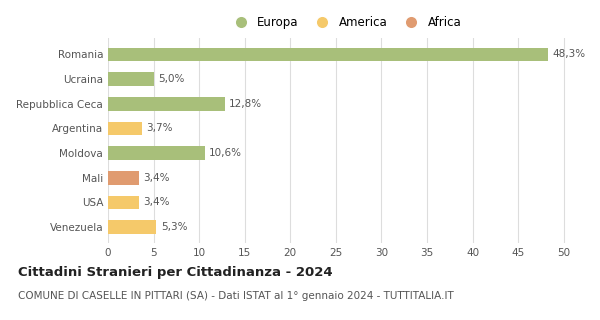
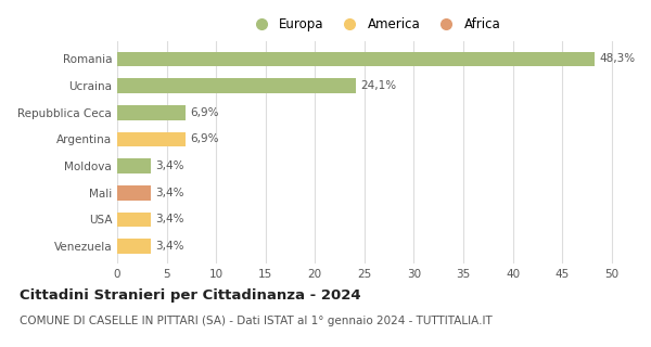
Ucraina: 5,0% -> 24,1%
Repubblica Ceca: 12,8% -> 6,9%
Argentina: 3,7% -> 6,9%
Moldova: 10,6% -> 3,4%
Venezuela: 5,3% -> 3,4%
